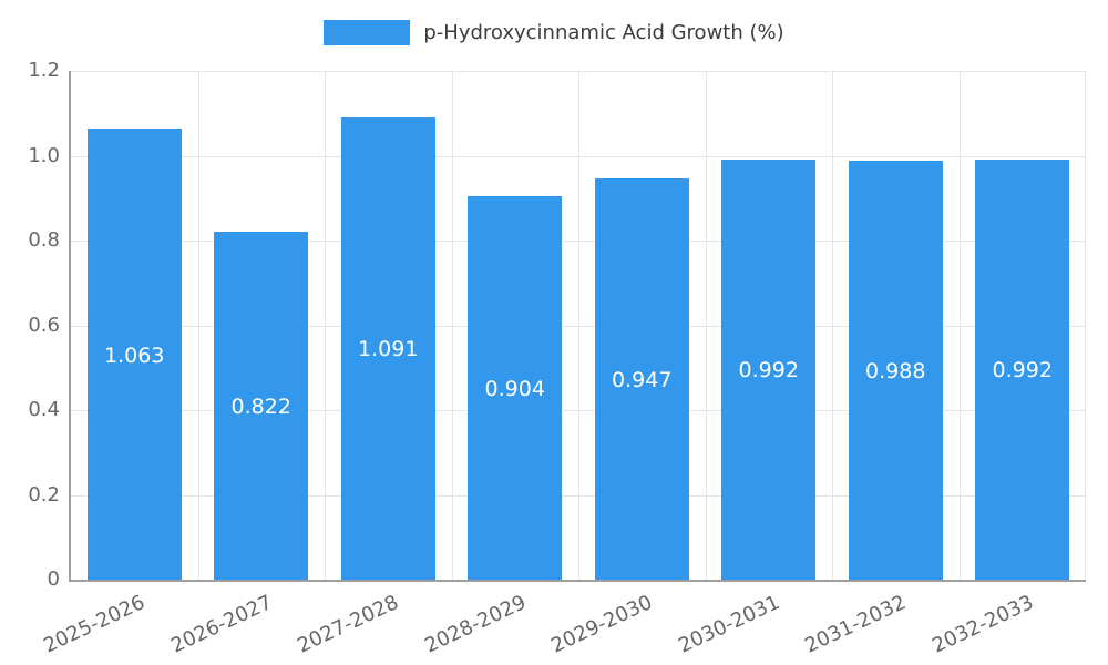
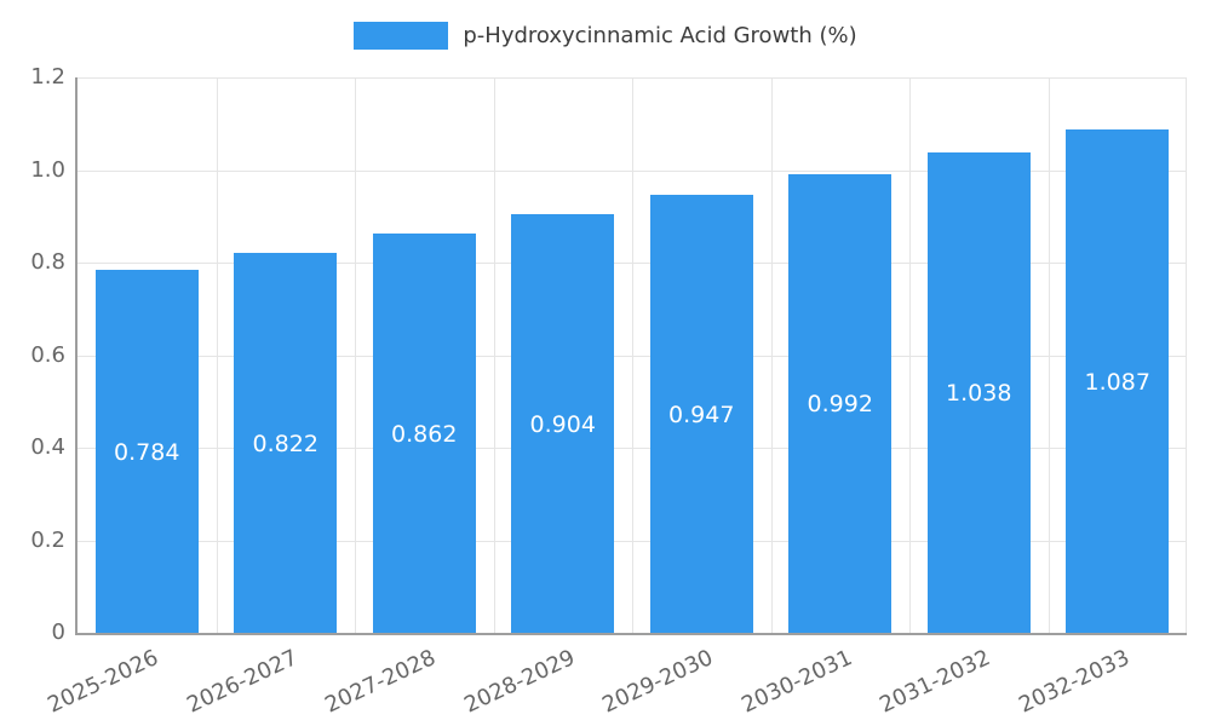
2025-2026: 1.063 -> 0.784
2027-2028: 1.091 -> 0.862
2031-2032: 0.988 -> 1.038
2032-2033: 0.992 -> 1.087
